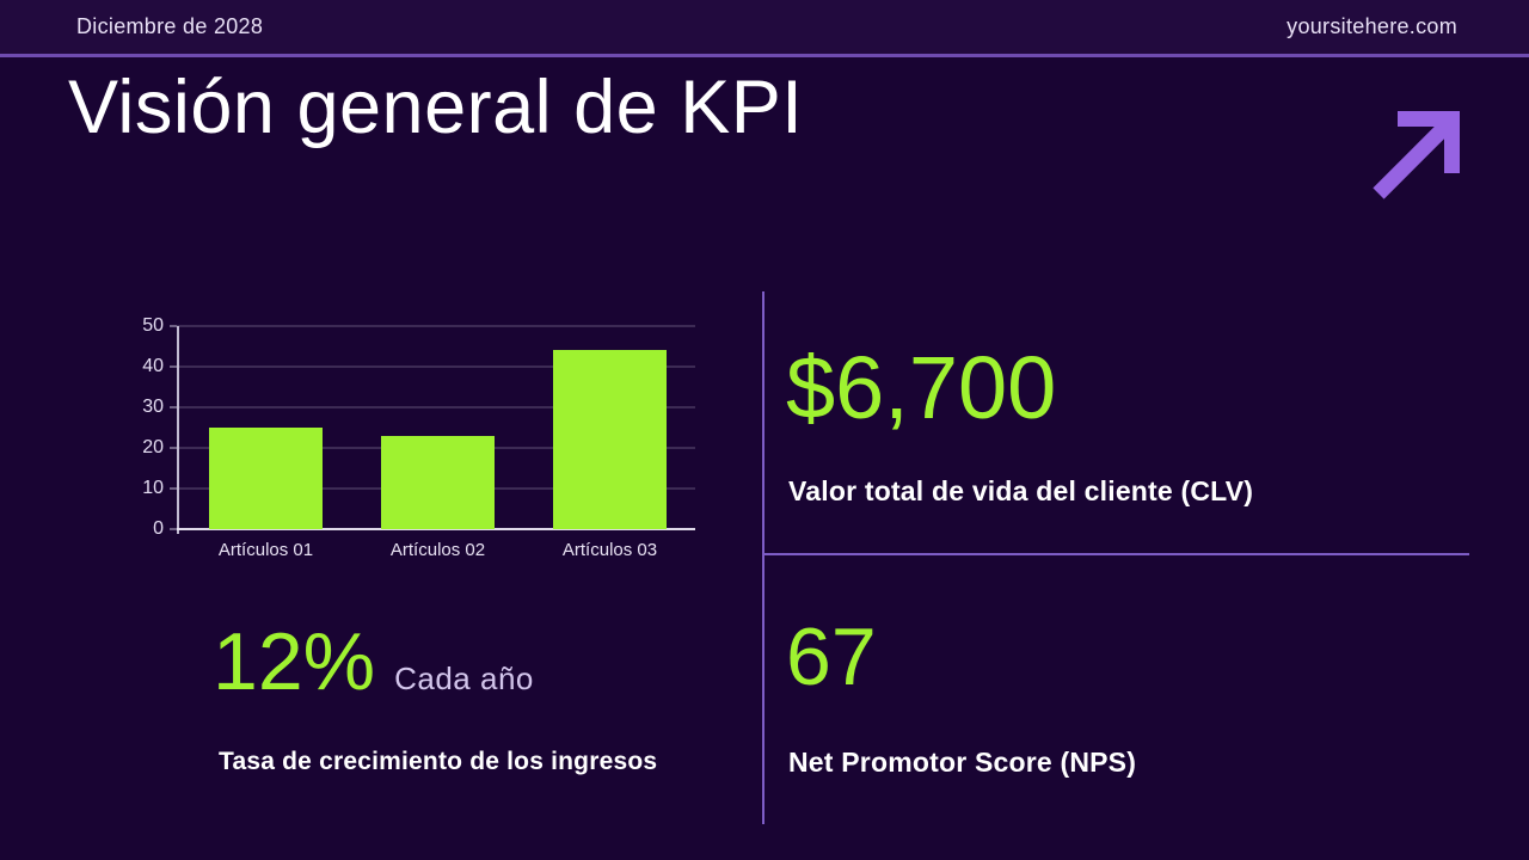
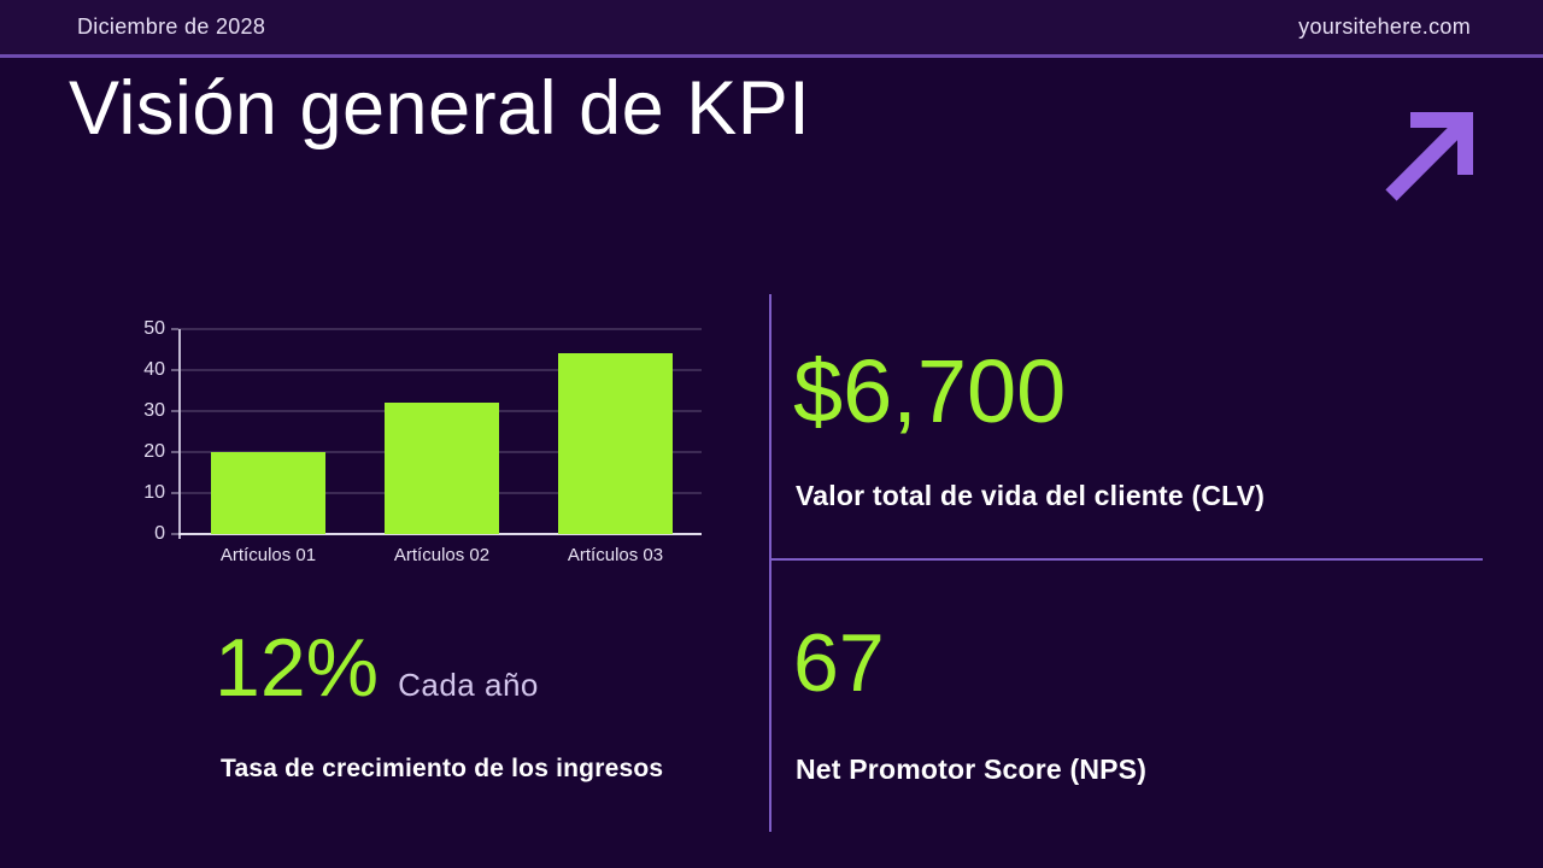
Artículos 01: 25 -> 20
Artículos 02: 23 -> 32
